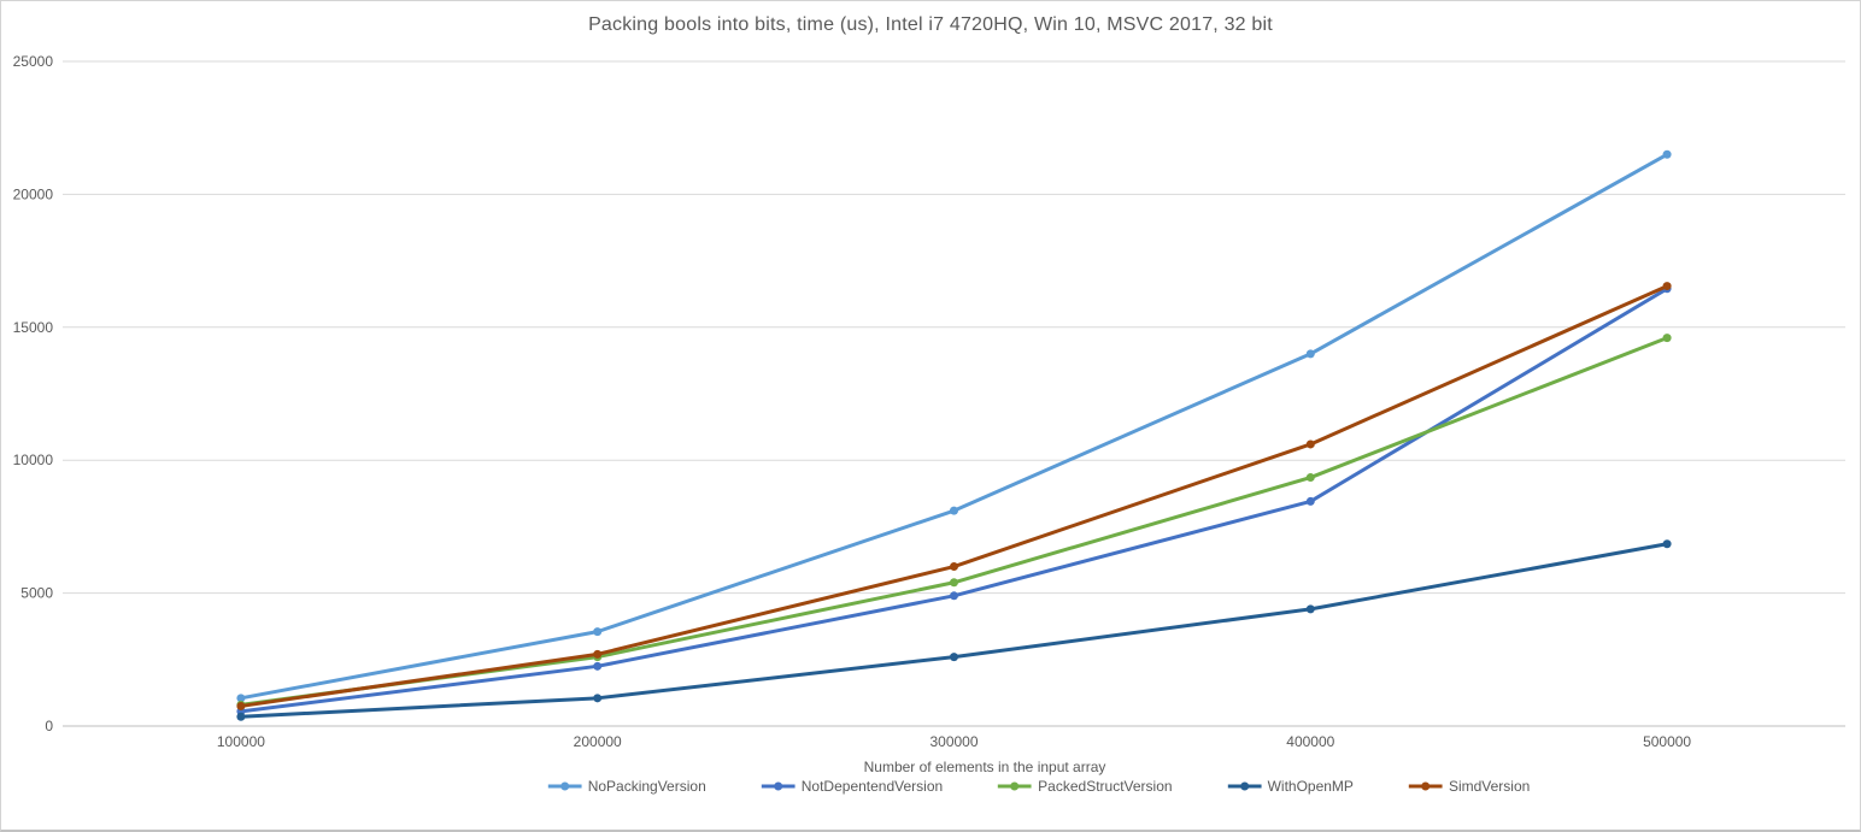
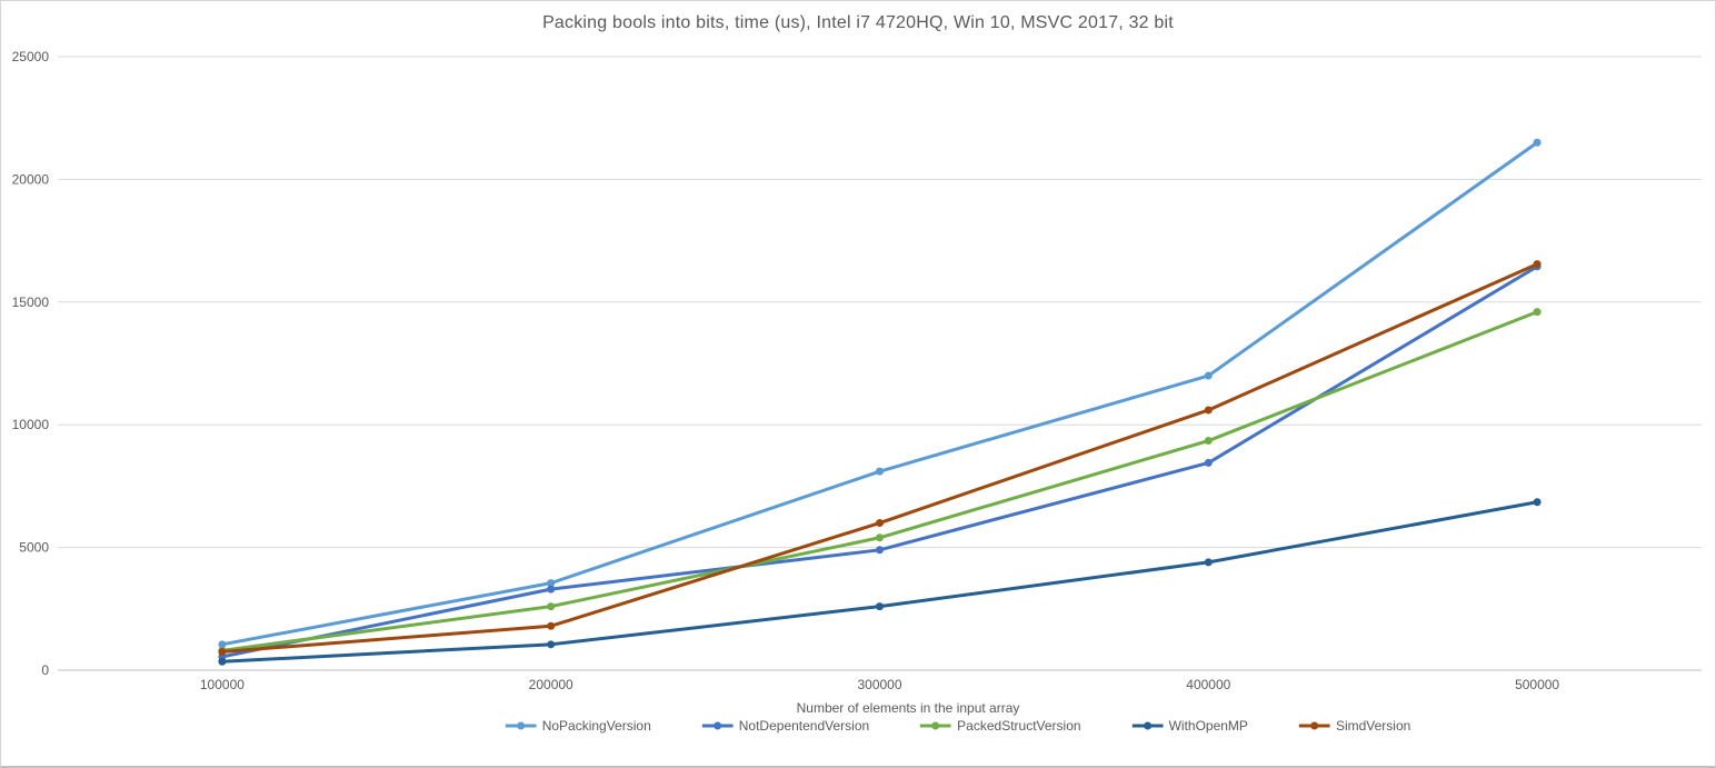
NotDepentendVersion/200000: 2200 -> 3300
SimdVersion/200000: 2700 -> 1800
NoPackingVersion/400000: 14000 -> 12000
